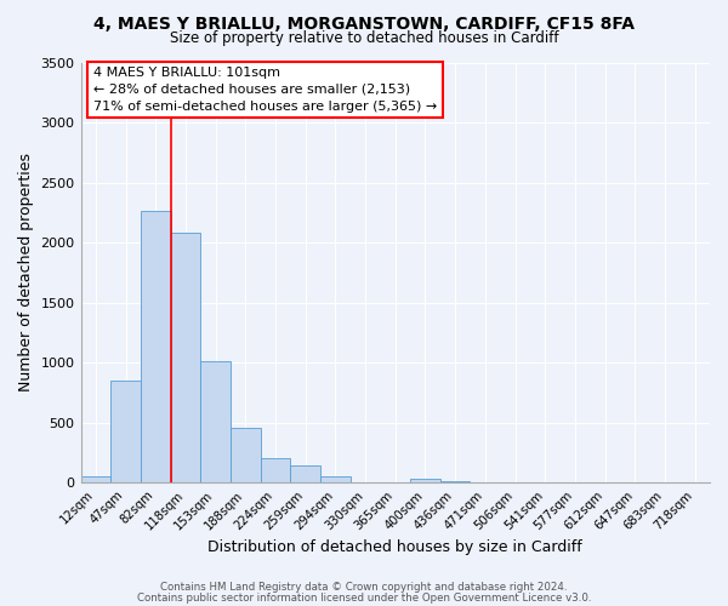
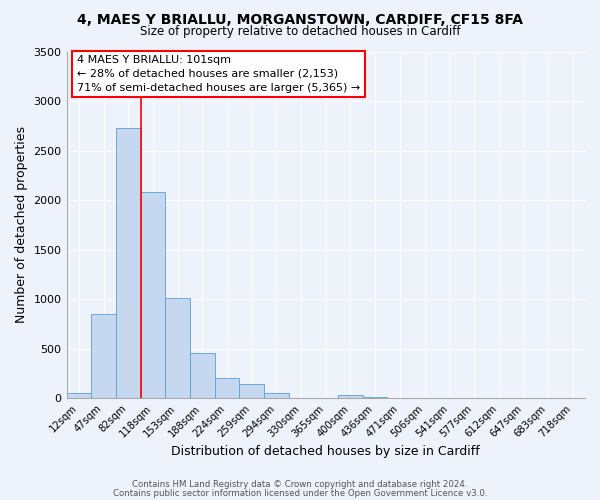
82sqm: 2260 -> 2730
